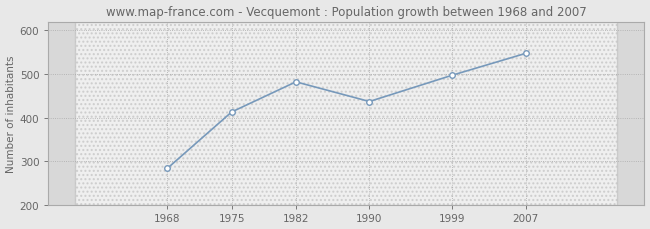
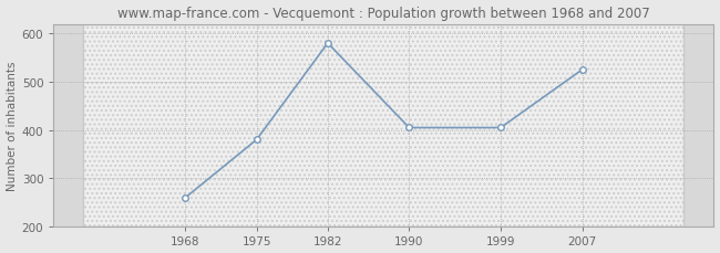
1968: 284 -> 260
1975: 413 -> 380
1982: 482 -> 580
1990: 437 -> 405
1999: 497 -> 405
2007: 547 -> 525
